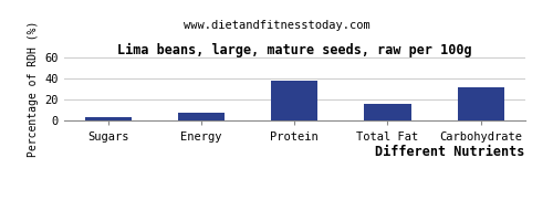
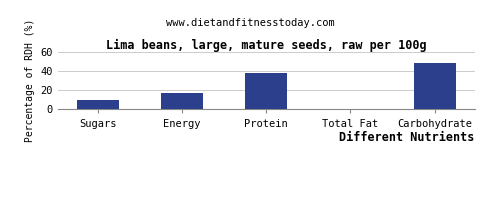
Sugars: 4 -> 10
Energy: 8 -> 17
Total Fat: 16 -> 1
Carbohydrate: 32 -> 49
